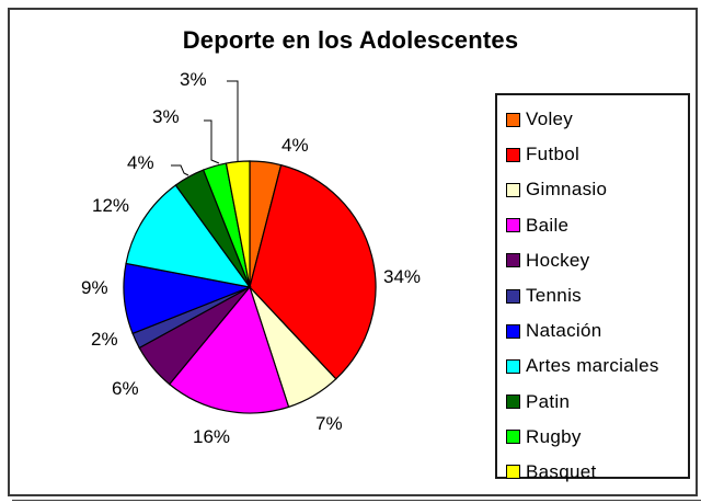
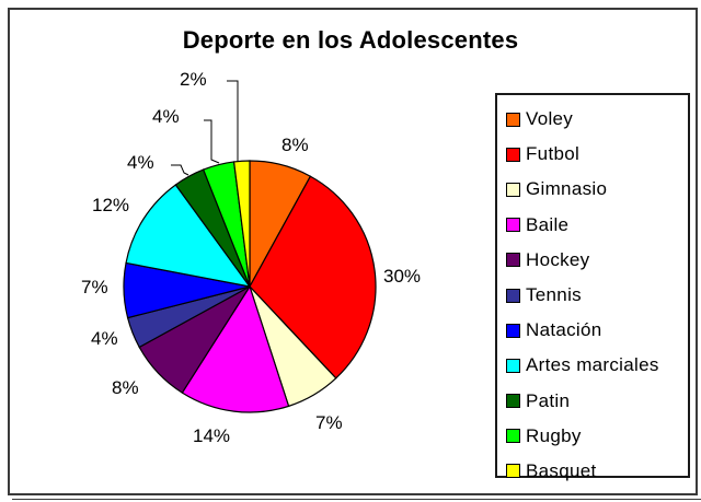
Voley: 4% -> 8%
Futbol: 34% -> 30%
Baile: 16% -> 14%
Hockey: 6% -> 8%
Tennis: 2% -> 4%
Natación: 9% -> 7%
Rugby: 3% -> 4%
Basquet: 3% -> 2%
